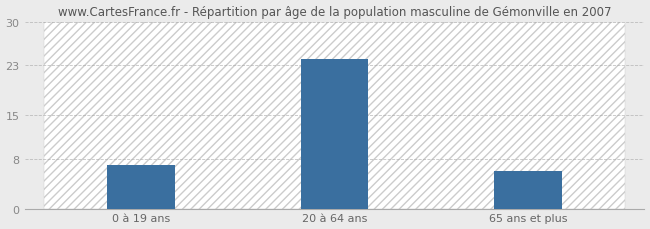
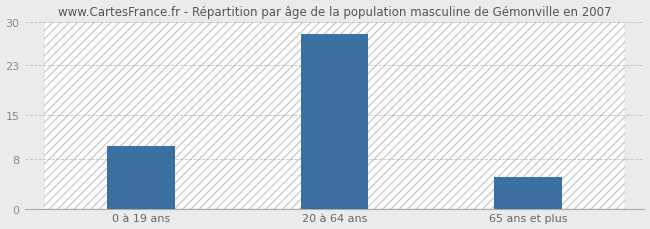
0 à 19 ans: 7 -> 10
20 à 64 ans: 24 -> 28
65 ans et plus: 6 -> 5
